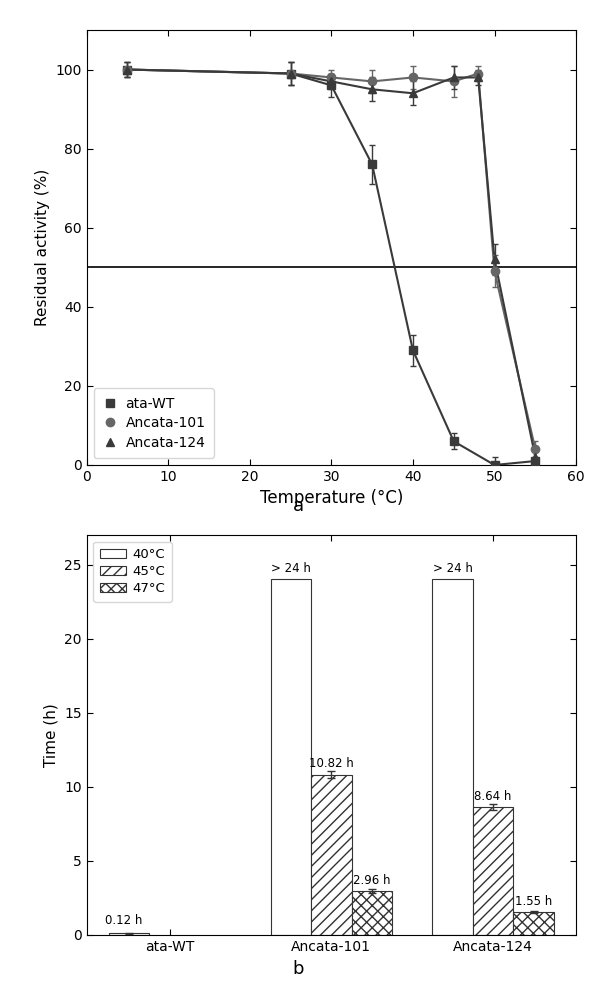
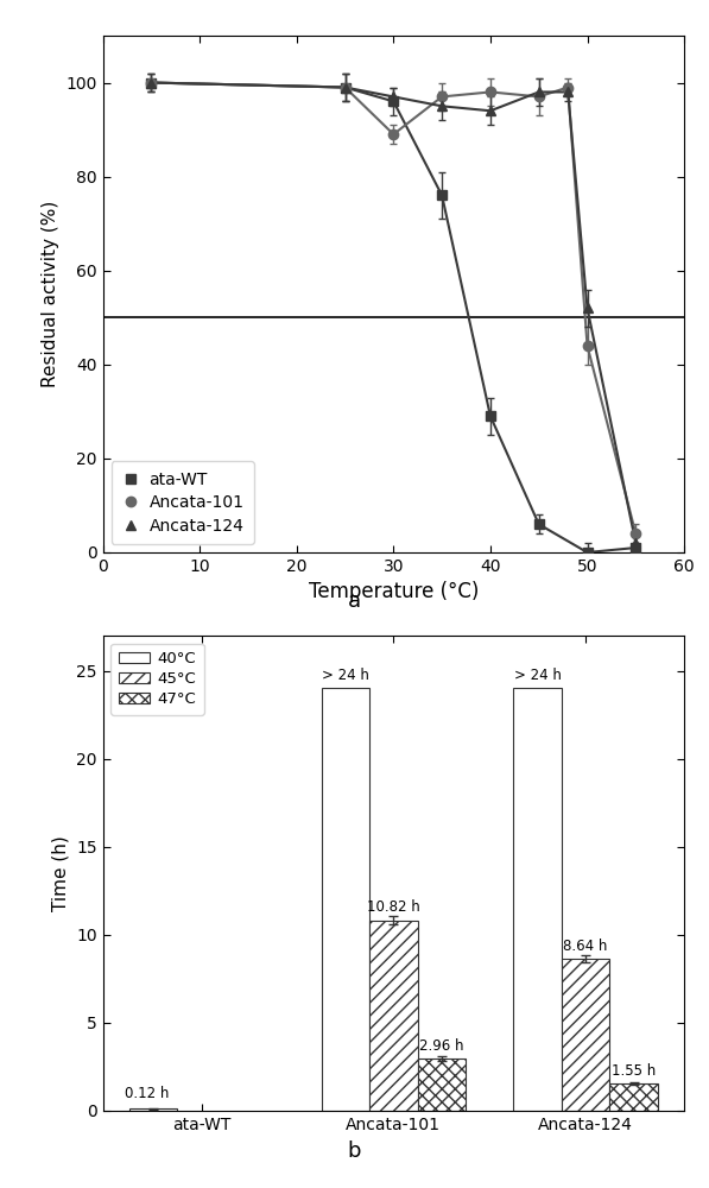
Ancata-101/30: 98 -> 89
Ancata-101/50: 49 -> 44
